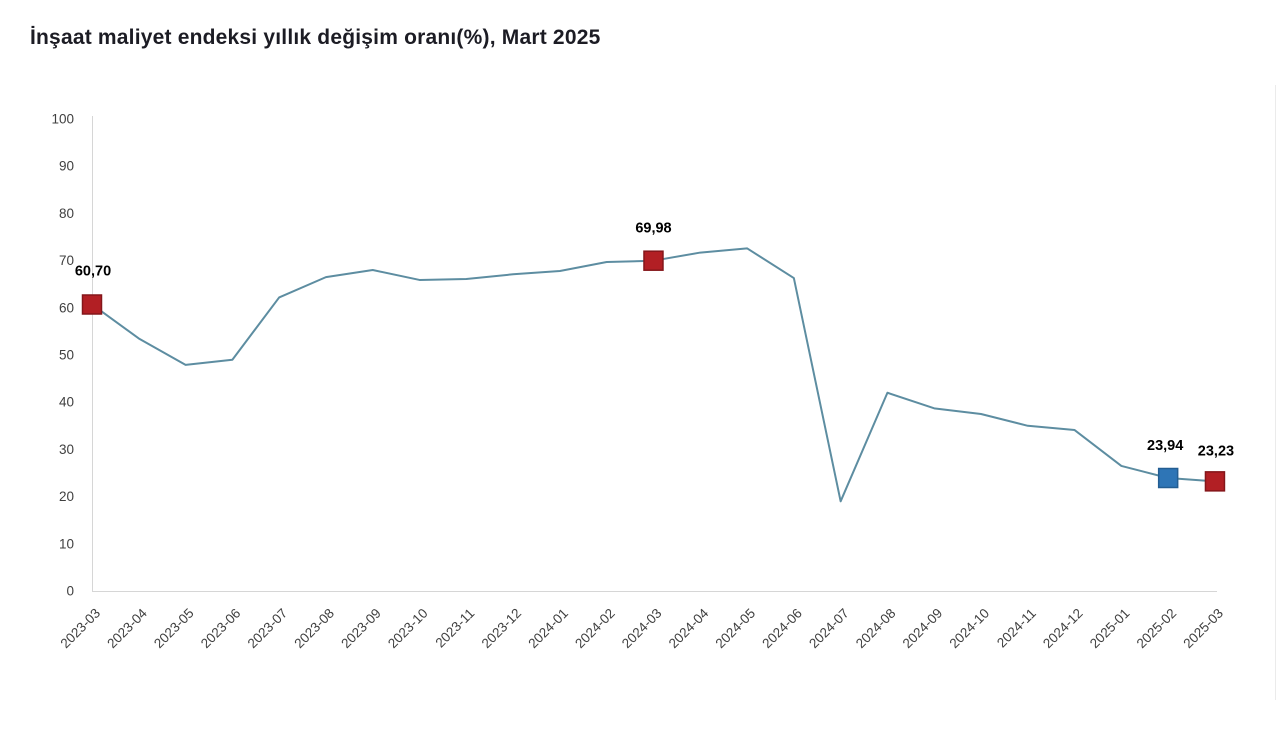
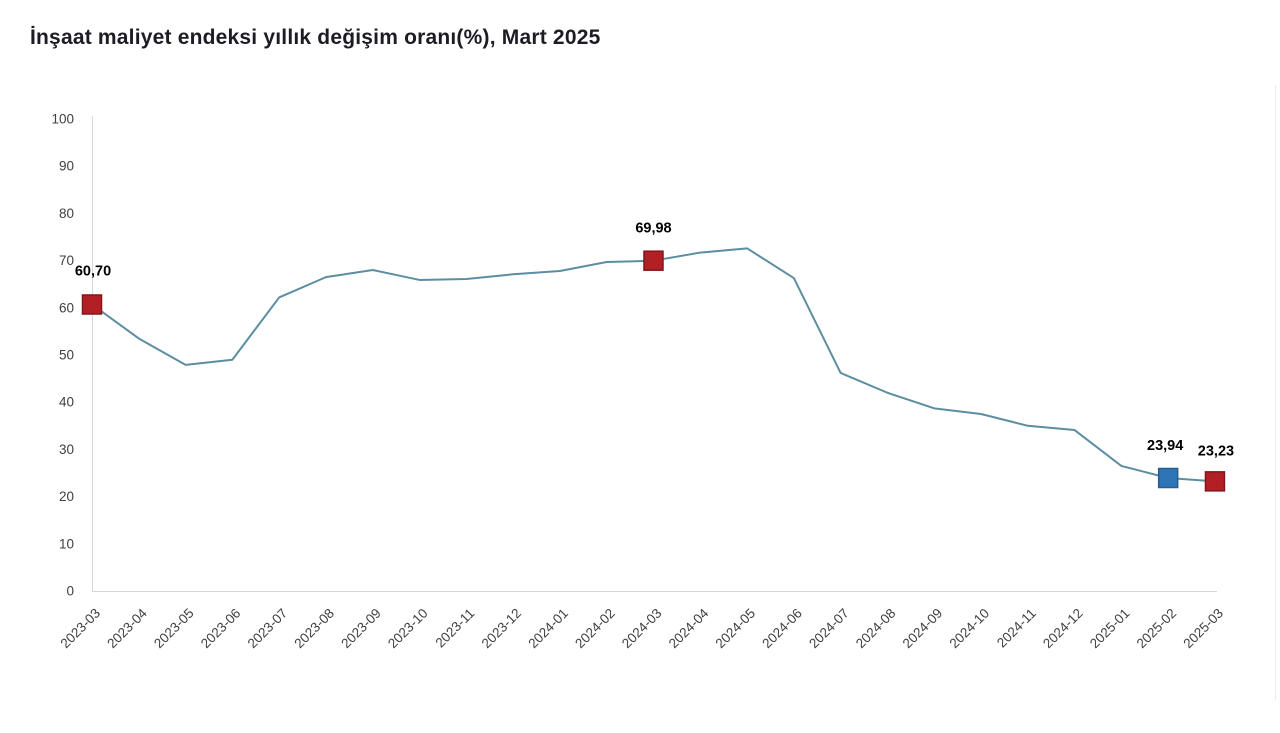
2024-07: 19 -> 46
